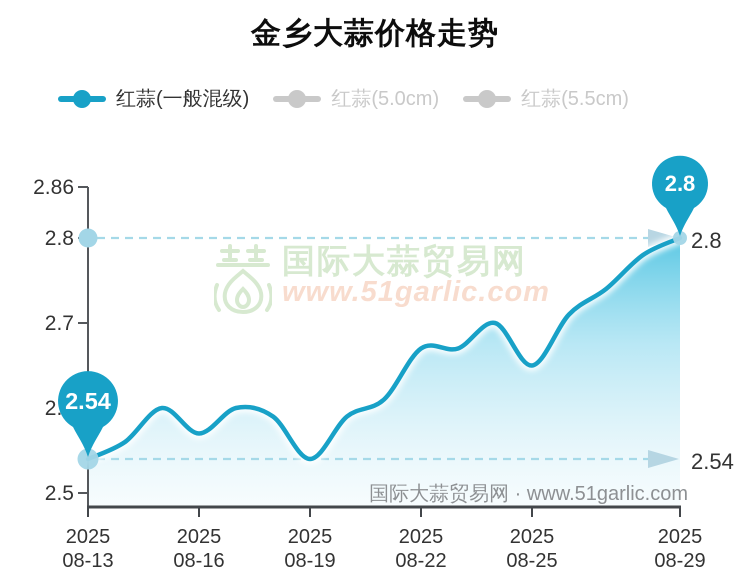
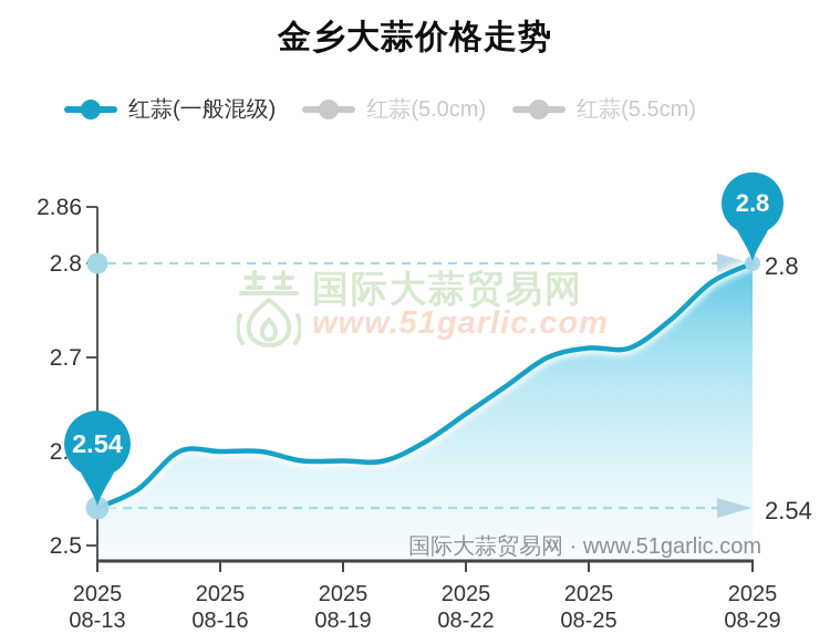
08-16: 2.57 -> 2.60
08-19: 2.54 -> 2.59
08-22: 2.67 -> 2.64
08-25: 2.65 -> 2.71
